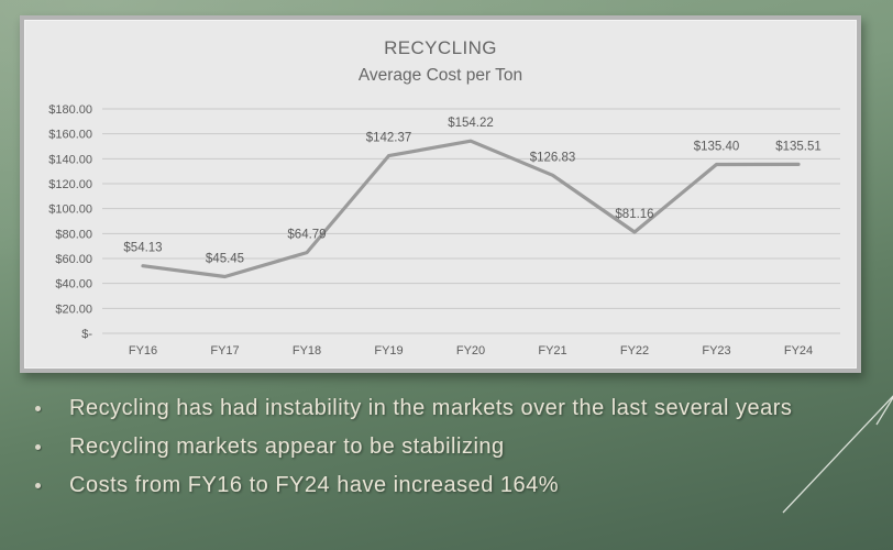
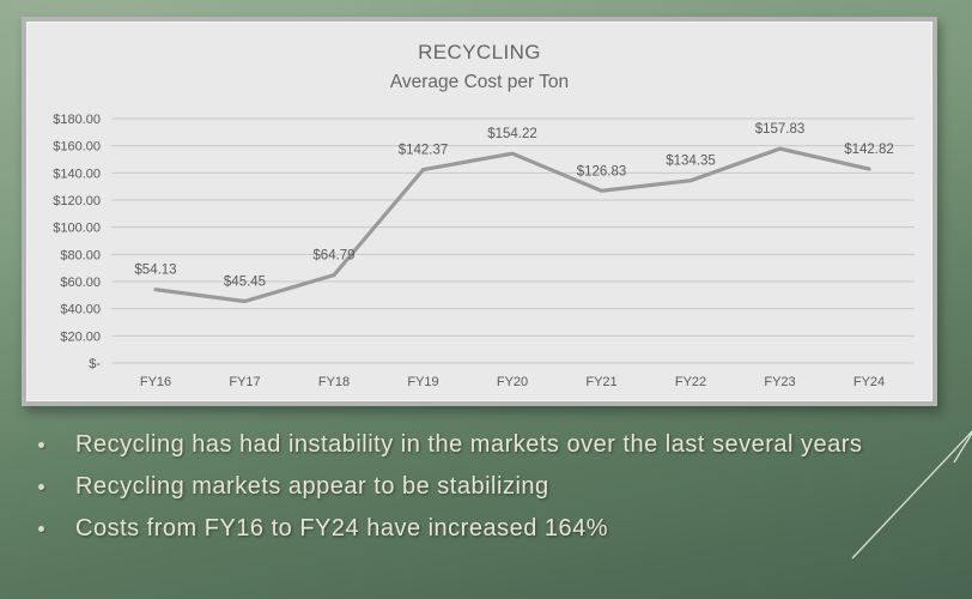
FY22: $81.16 -> $134.35
FY23: $135.40 -> $157.83
FY24: $135.51 -> $142.82
